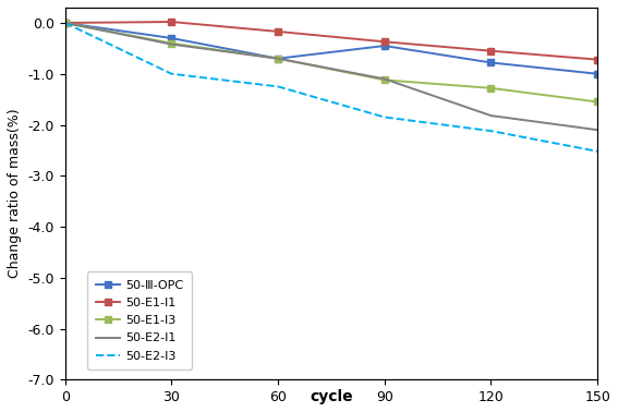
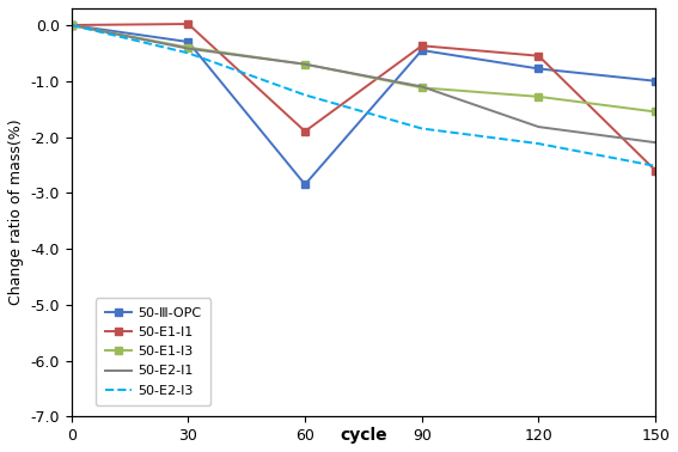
50-E2-I3/30: -1.00 -> -0.50
50-Ⅲ-OPC/60: -0.70 -> -2.85
50-E1-I1/60: -0.17 -> -1.90
50-E1-I1/150: -0.72 -> -2.60
